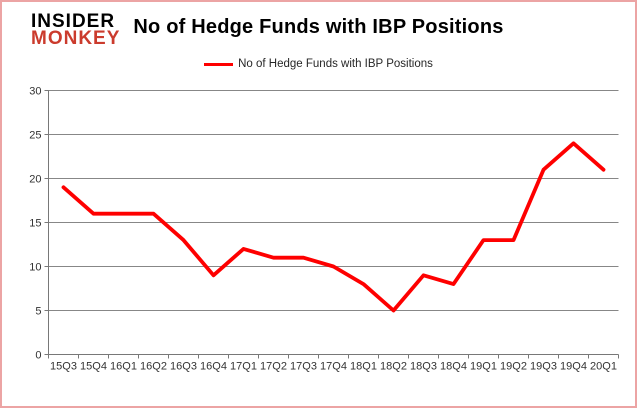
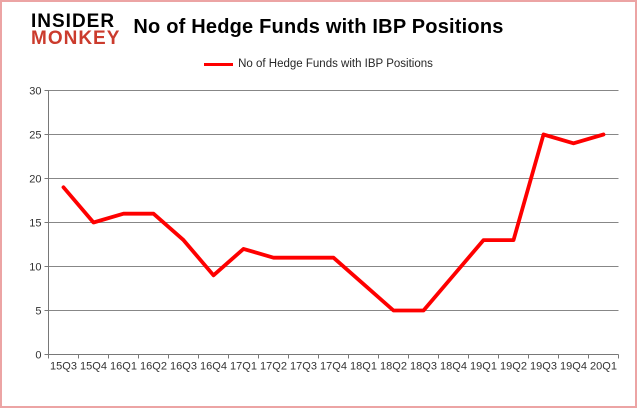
15Q4: 16 -> 15
17Q4: 10 -> 11
18Q3: 9 -> 5
18Q4: 8 -> 9
19Q3: 21 -> 25
20Q1: 21 -> 25
